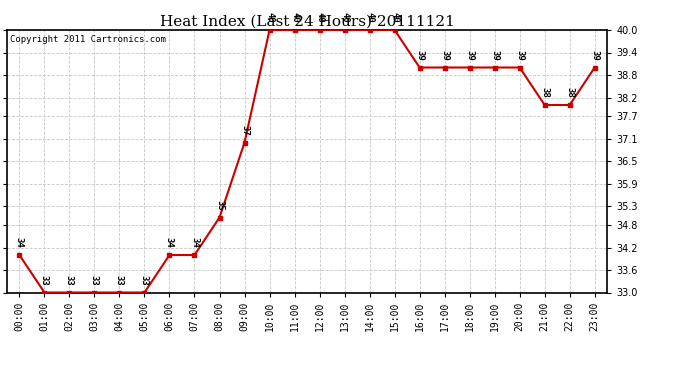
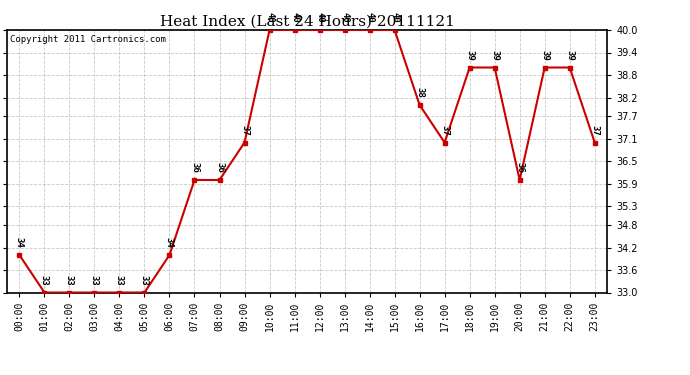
07:00: 34 -> 36
08:00: 35 -> 36
16:00: 39 -> 38
17:00: 39 -> 37
20:00: 39 -> 36
21:00: 38 -> 39
22:00: 38 -> 39
23:00: 39 -> 37
